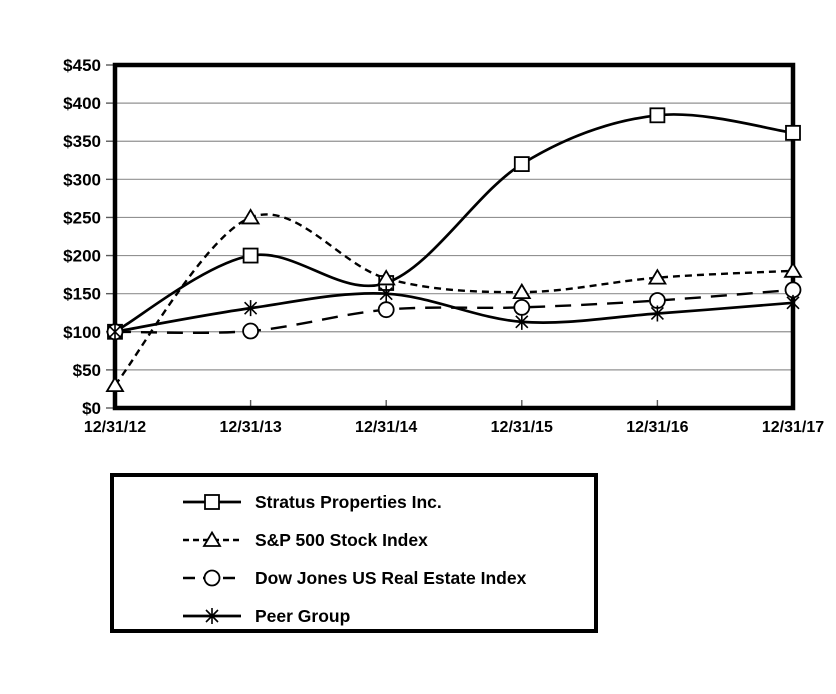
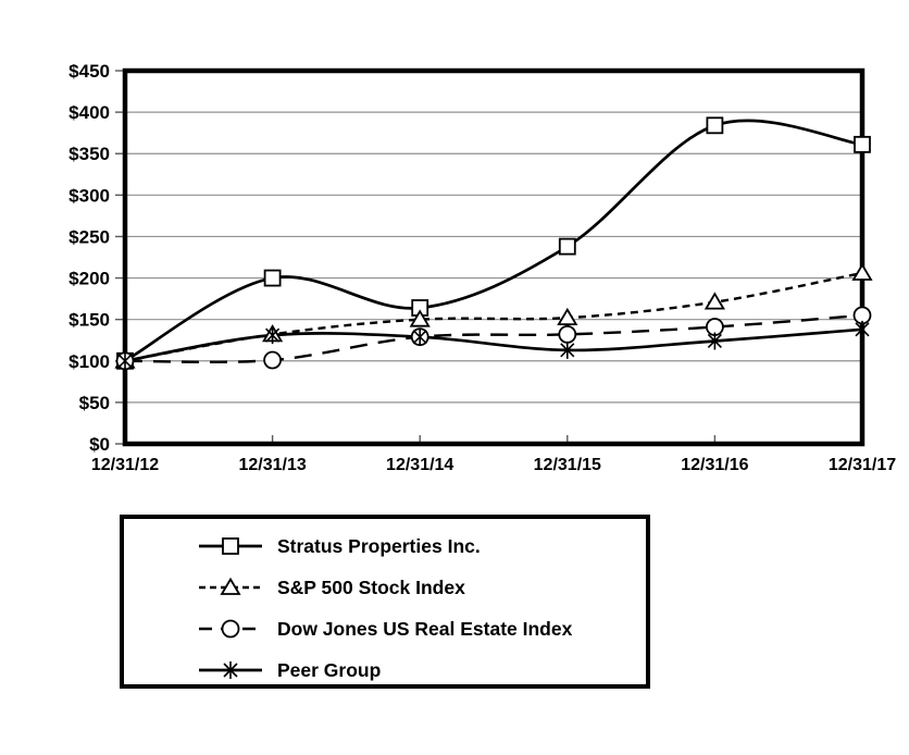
S&P 500 Stock Index/12/31/12: $30 -> $100
S&P 500 Stock Index/12/31/13: $250 -> $130
S&P 500 Stock Index/12/31/14: $170 -> $150
Peer Group/12/31/14: $150 -> $130
Stratus Properties Inc./12/31/15: $320 -> $240
S&P 500 Stock Index/12/31/17: $180 -> $210
